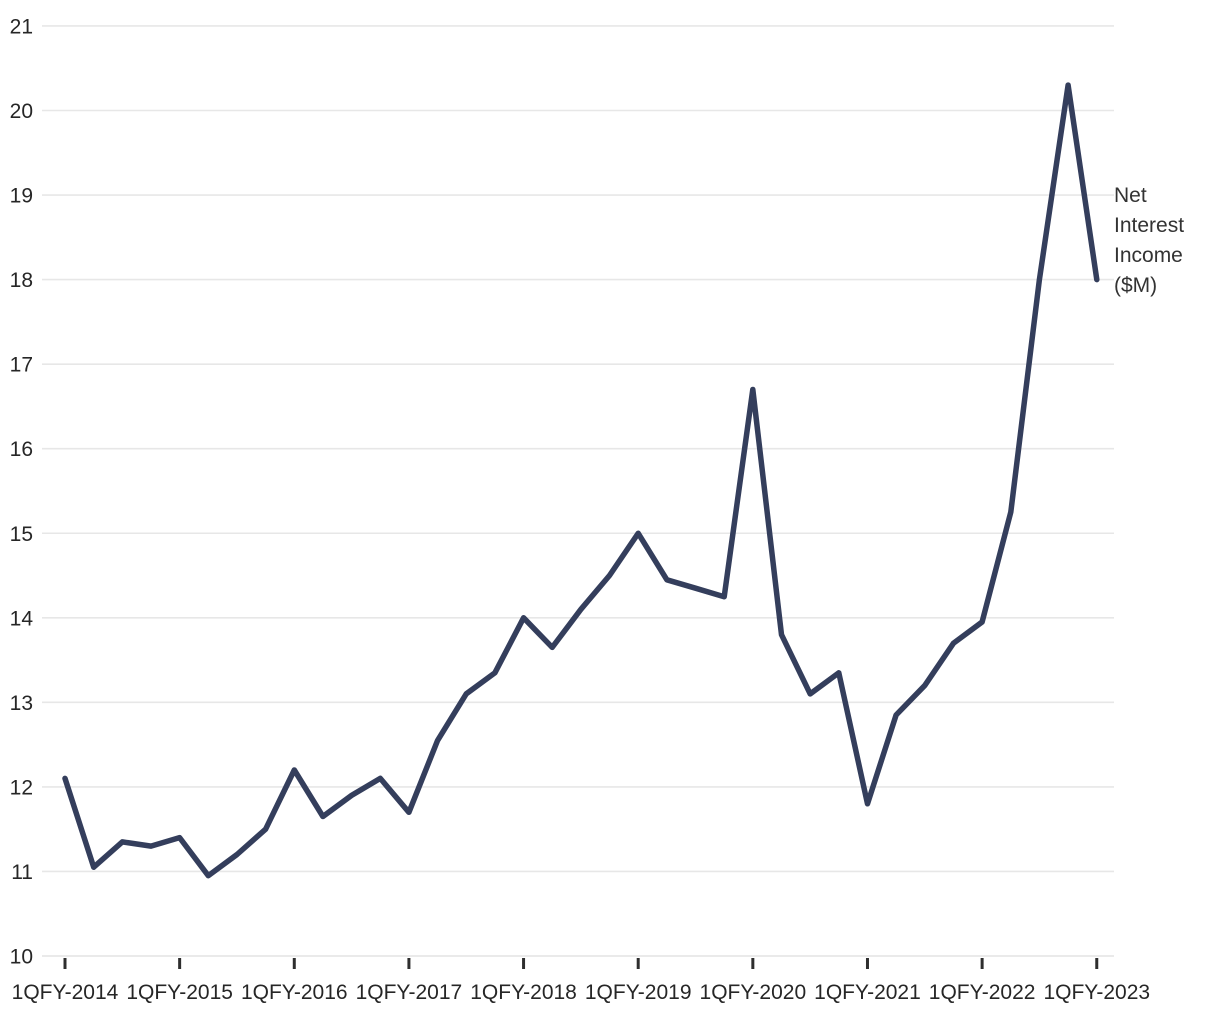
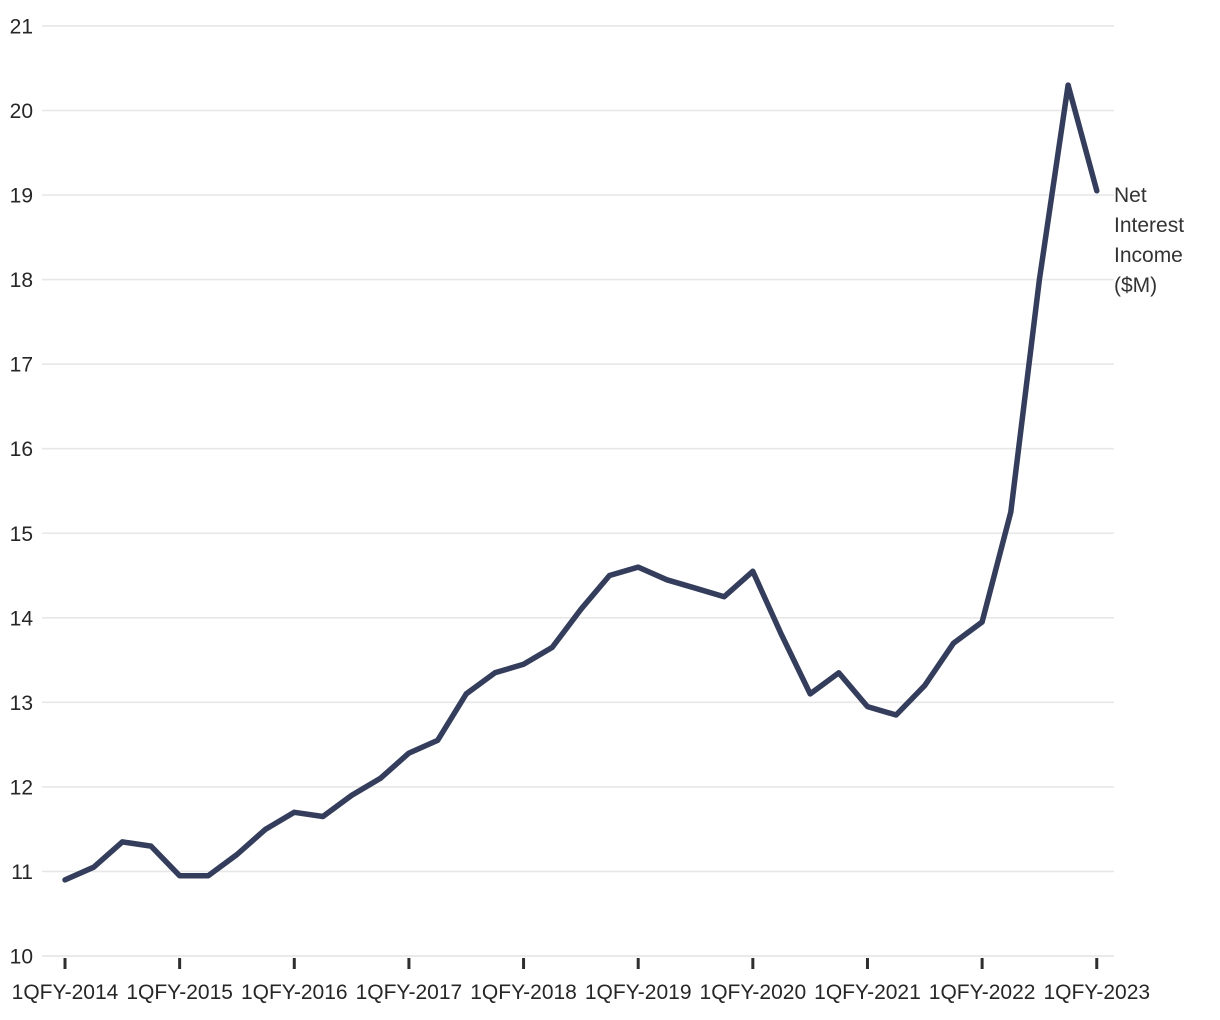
1QFY-2014: 12.1 -> 10.9
1QFY-2015: 11.4 -> 10.9
1QFY-2016: 12.2 -> 11.7
1QFY-2017: 11.7 -> 12.4
1QFY-2018: 14.0 -> 13.4
1QFY-2019: 15.0 -> 14.6
1QFY-2020: 16.7 -> 14.6
1QFY-2021: 11.8 -> 12.9
1QFY-2023: 18.0 -> 19.1
